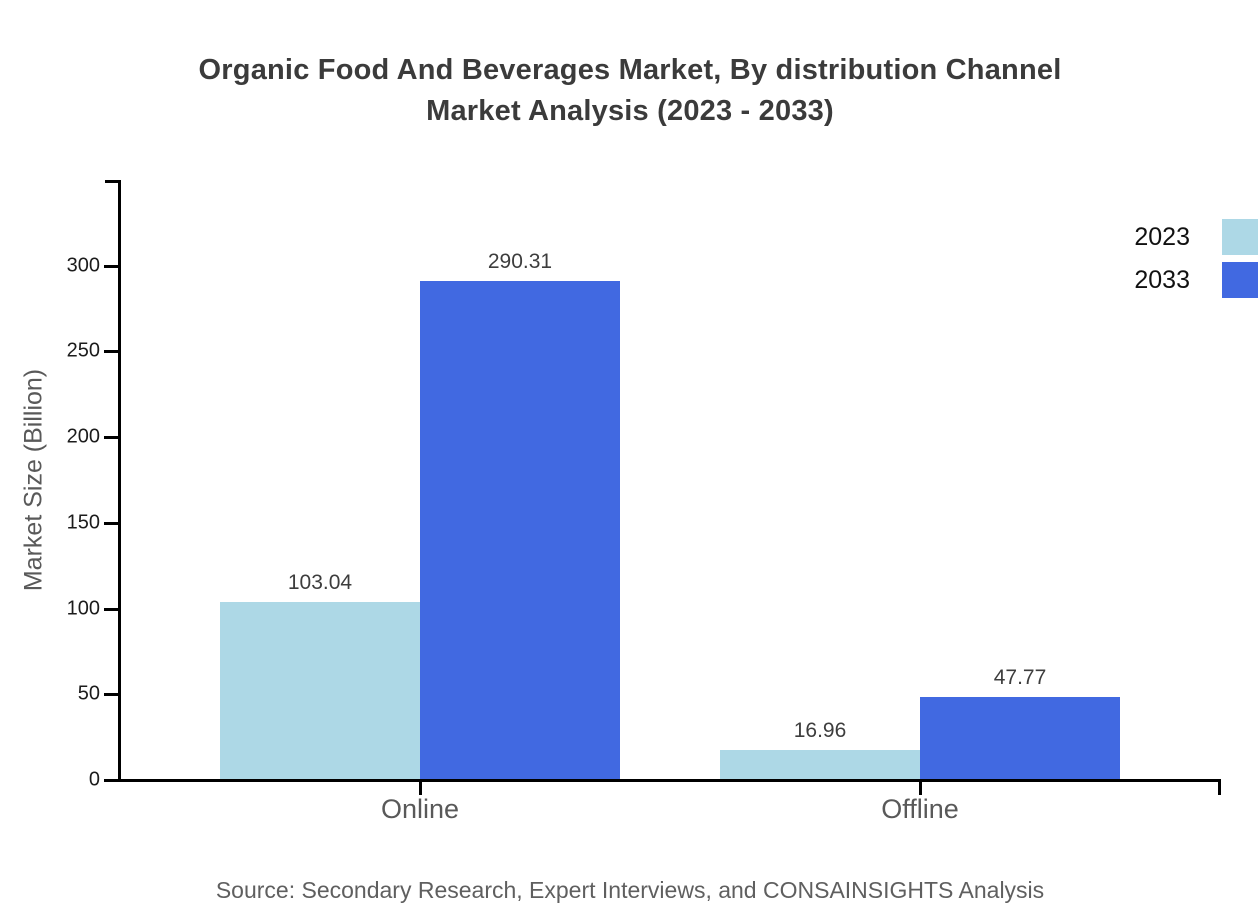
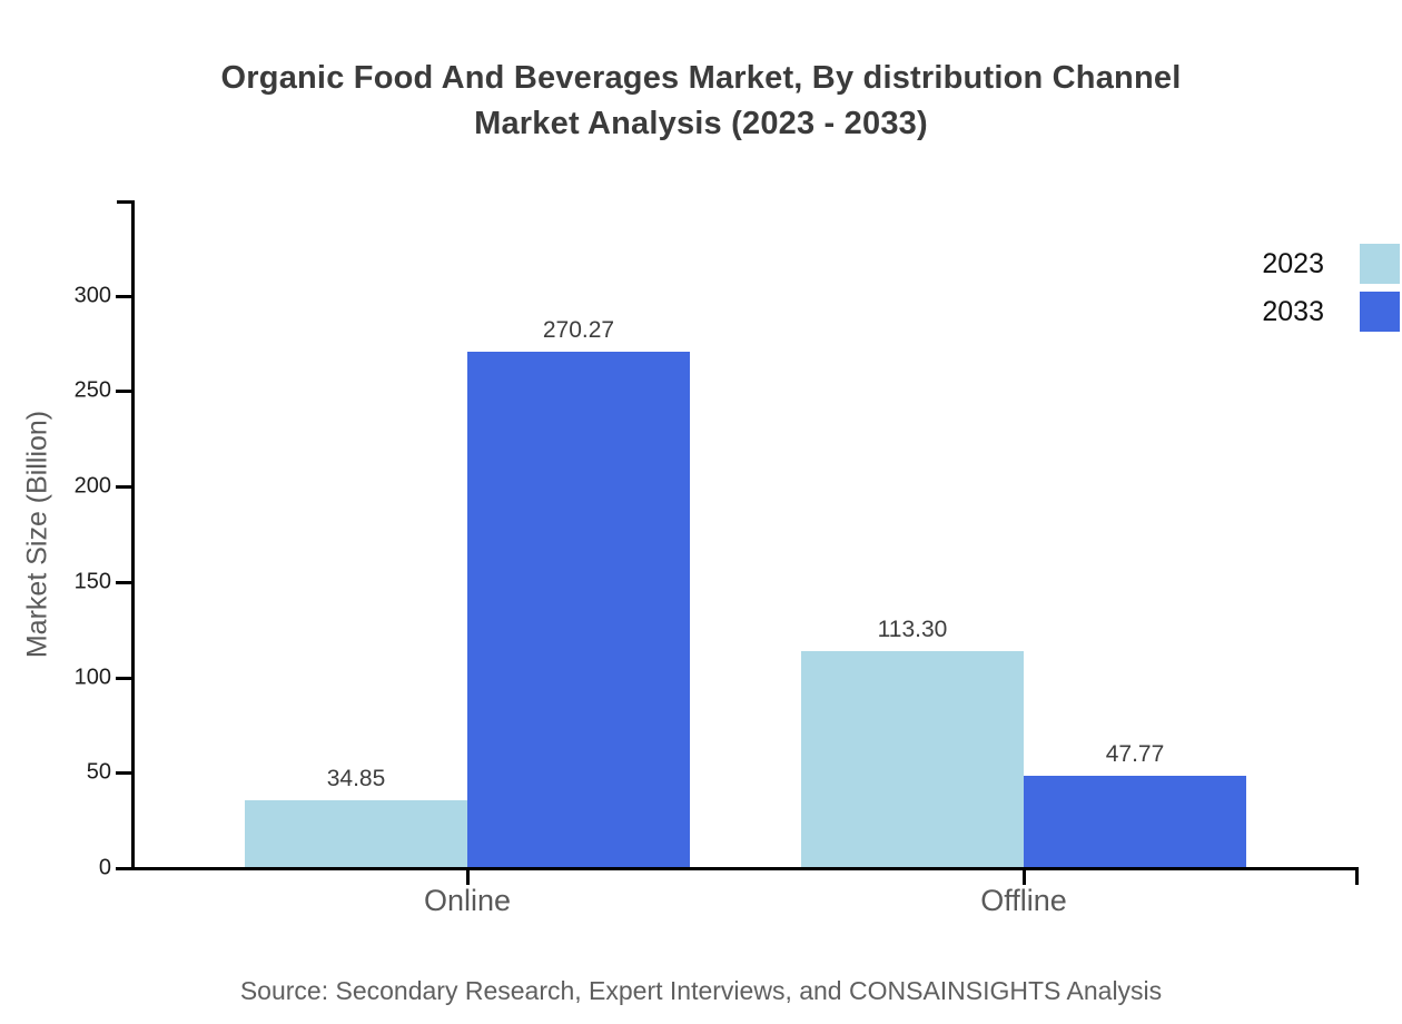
2023/Online: 103.04 -> 34.85
2033/Online: 290.31 -> 270.27
2023/Offline: 16.96 -> 113.30
